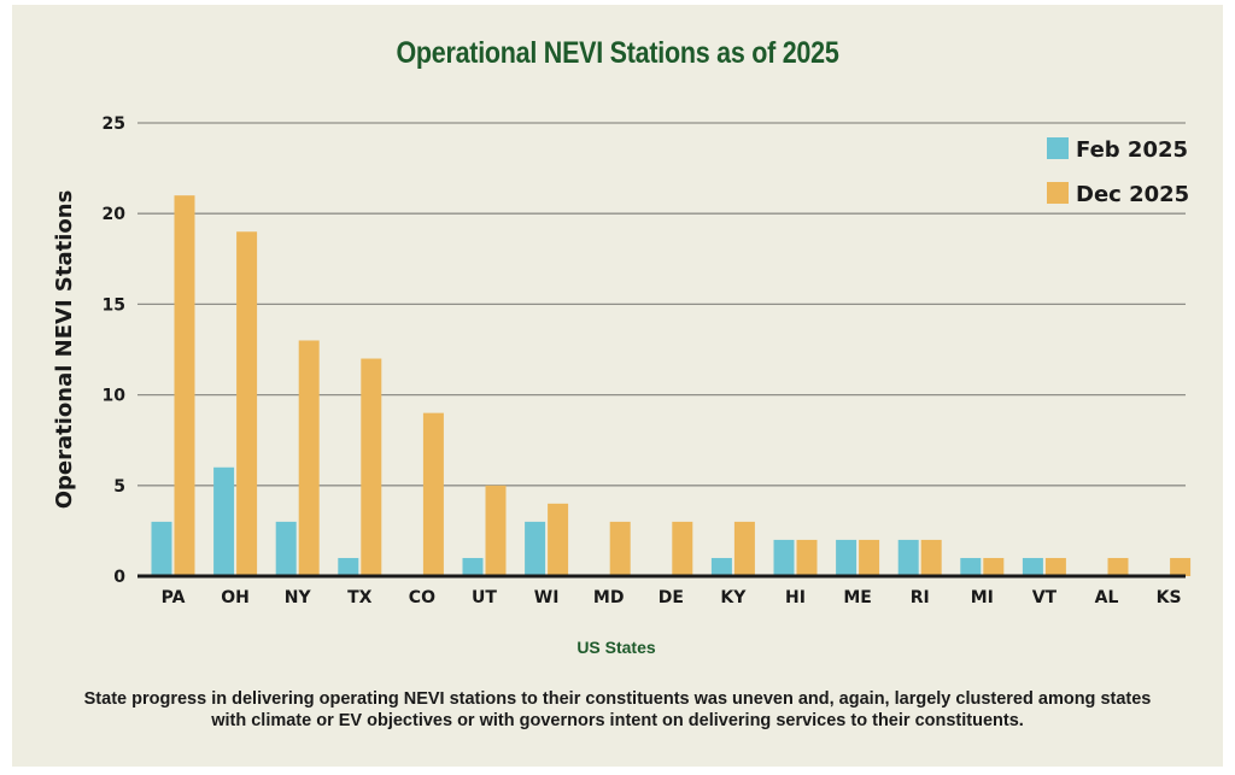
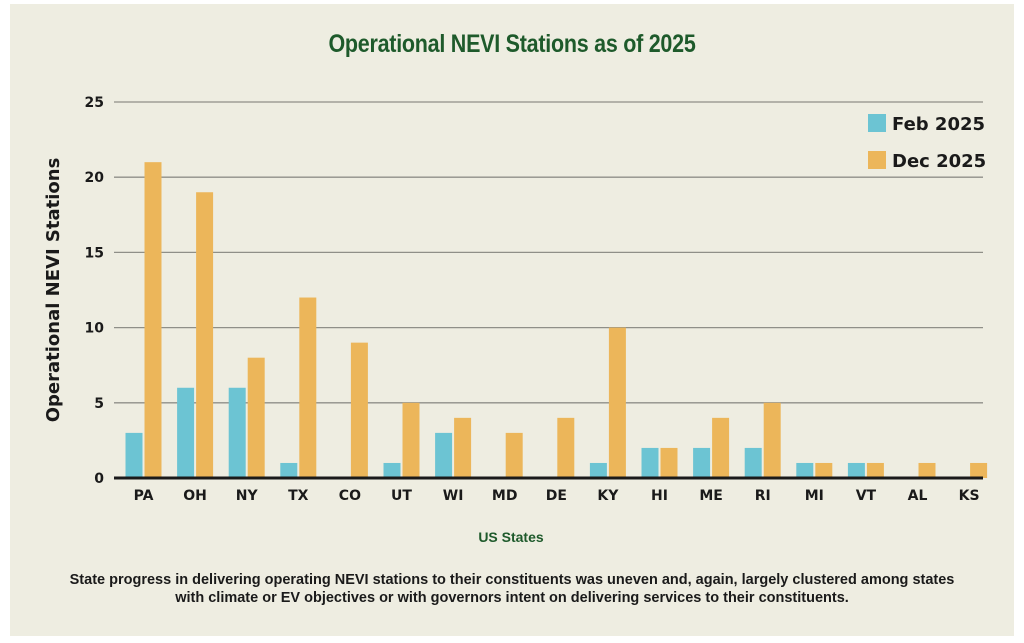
Feb 2025/NY: 3 -> 6
Dec 2025/NY: 13 -> 8
Dec 2025/DE: 3 -> 4
Dec 2025/KY: 3 -> 10
Dec 2025/ME: 2 -> 4
Dec 2025/RI: 2 -> 5
